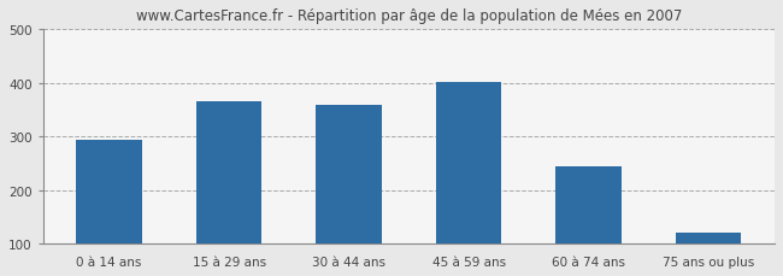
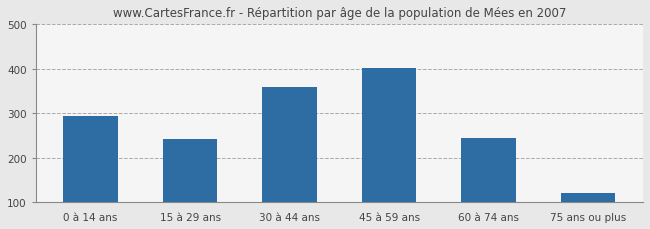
15 à 29 ans: 365 -> 243
